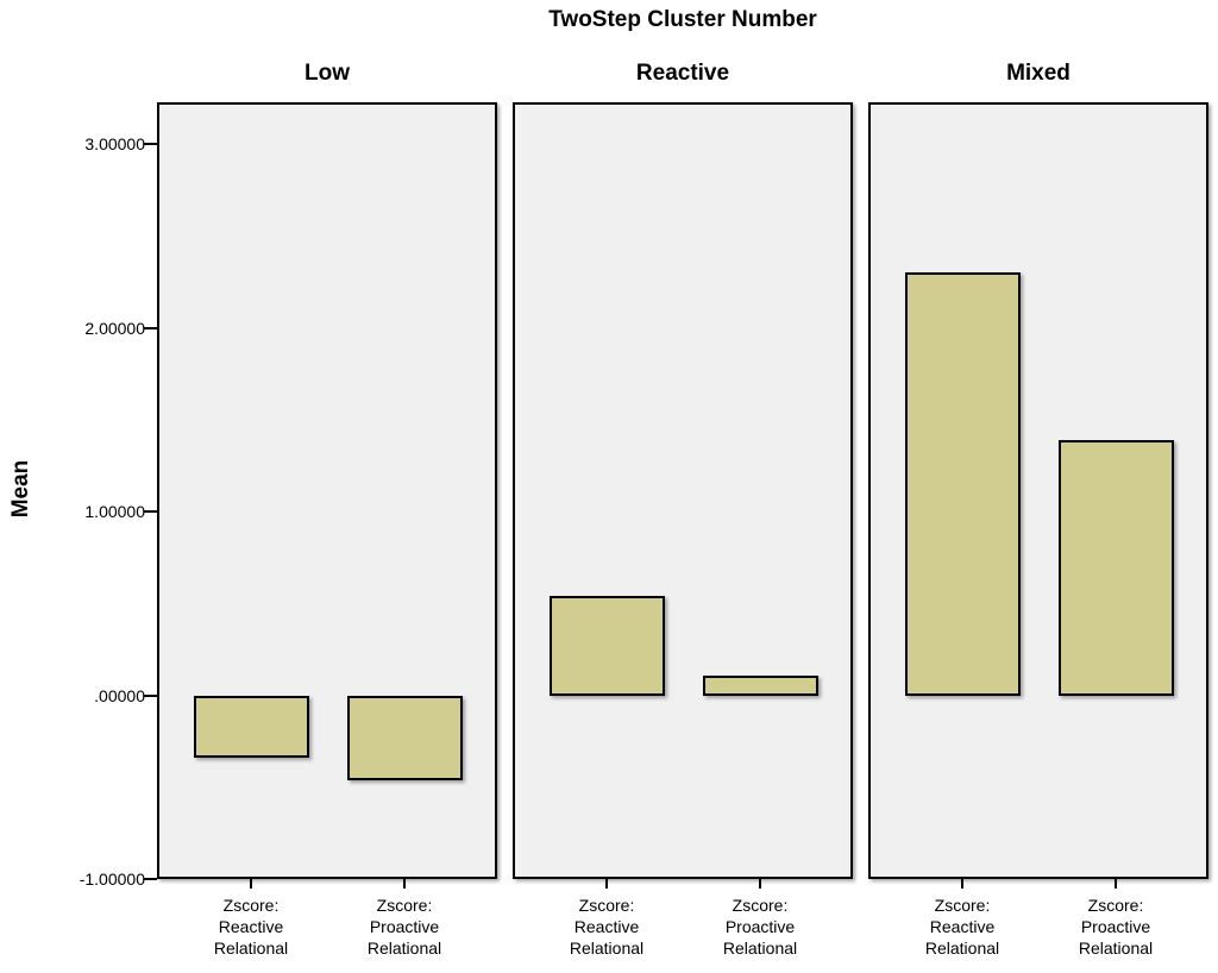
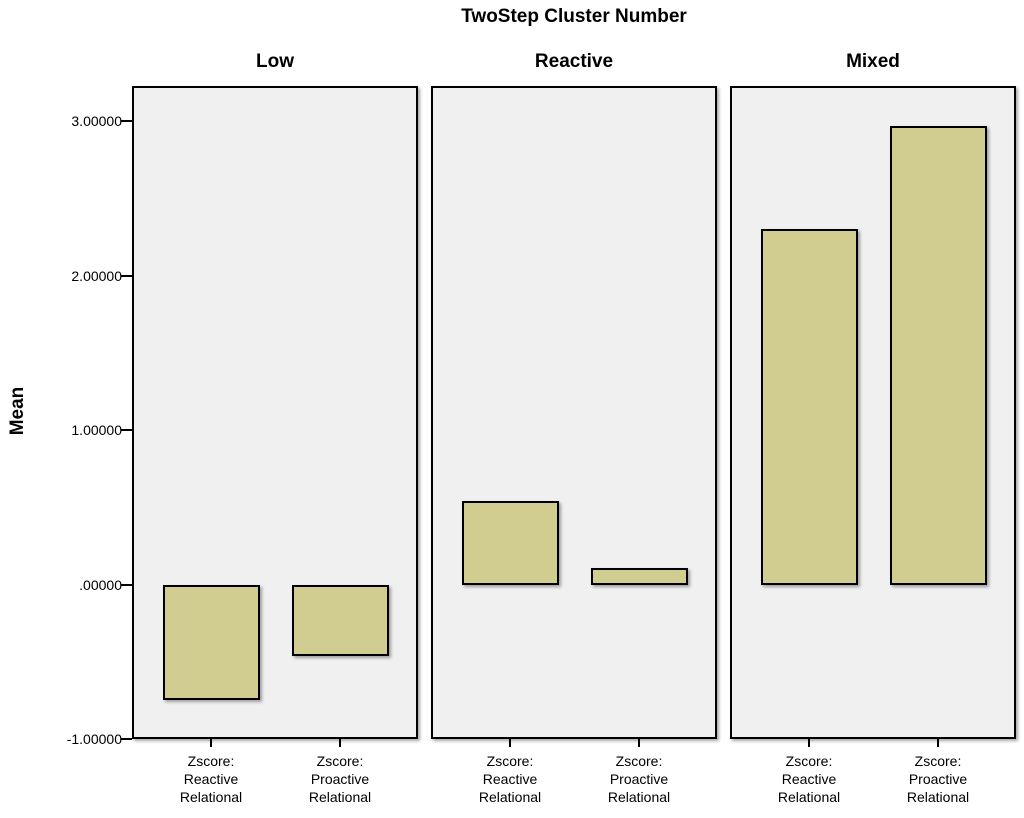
Low/Zscore: Reactive Relational: -0.34 -> -0.75
Mixed/Zscore: Proactive Relational: 1.39 -> 2.97
